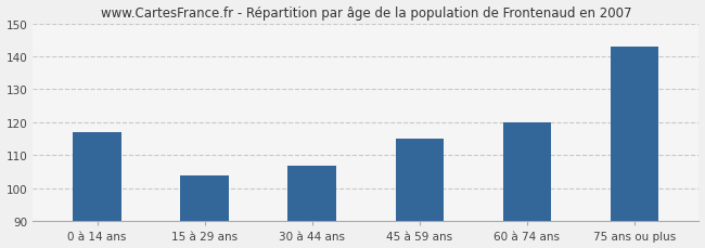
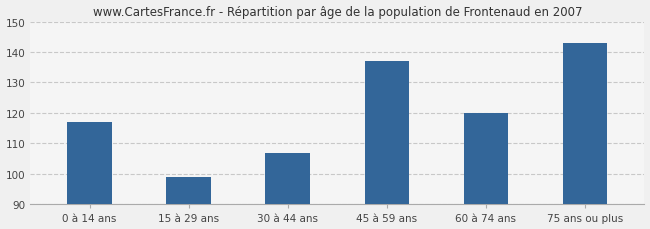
15 à 29 ans: 104 -> 99
45 à 59 ans: 115 -> 137
